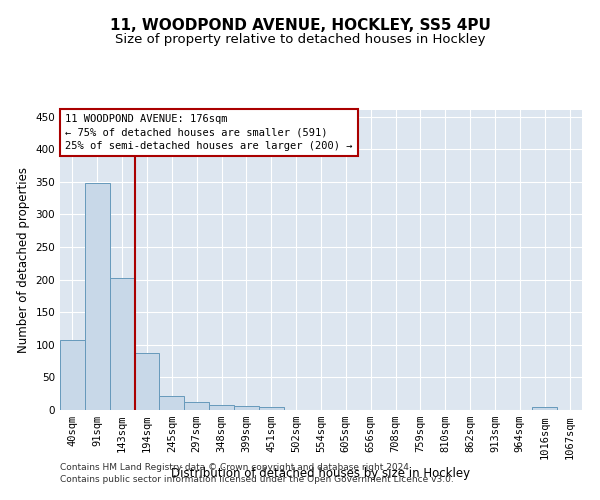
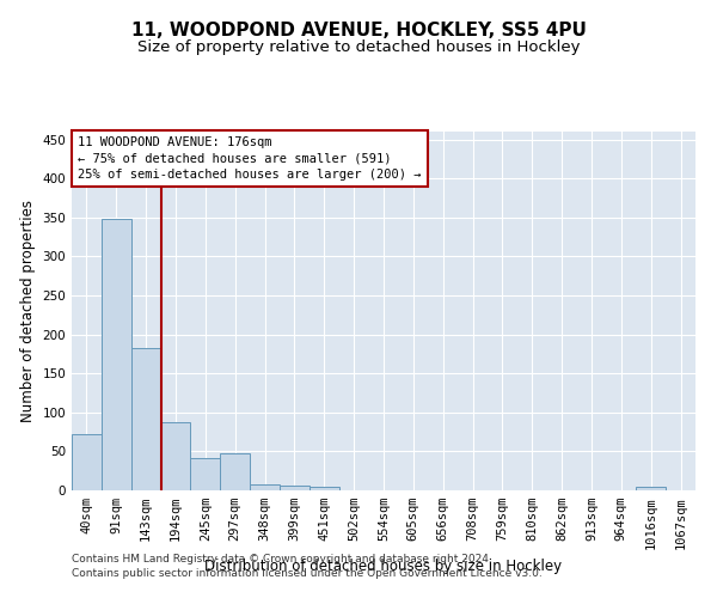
40sqm: 107 -> 72
143sqm: 203 -> 182
245sqm: 22 -> 42
297sqm: 13 -> 48
